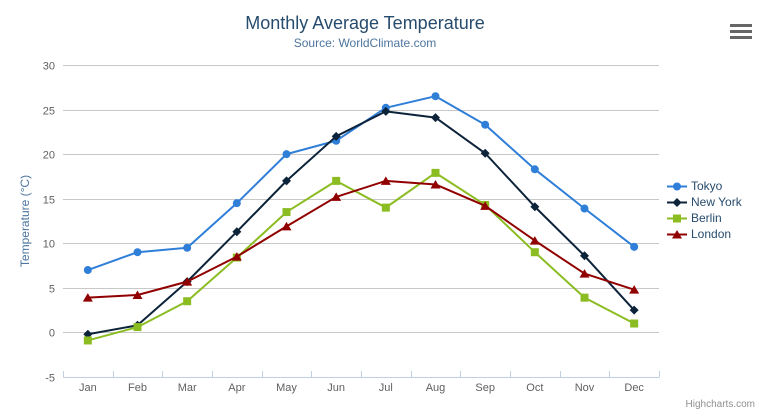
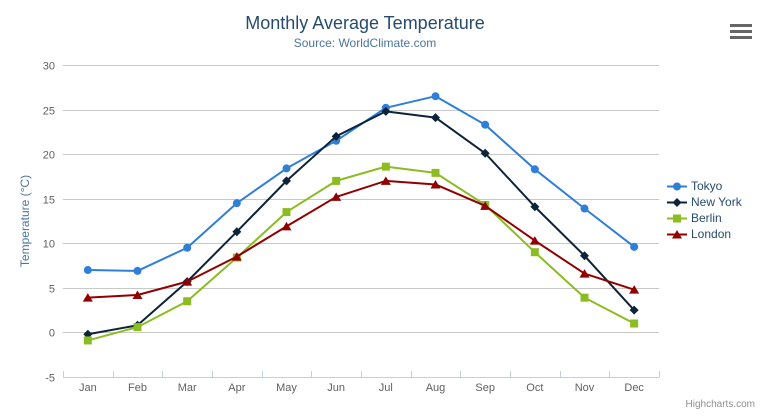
Tokyo/Feb: 9 -> 7
Tokyo/May: 20 -> 18
Berlin/Jul: 14 -> 19
